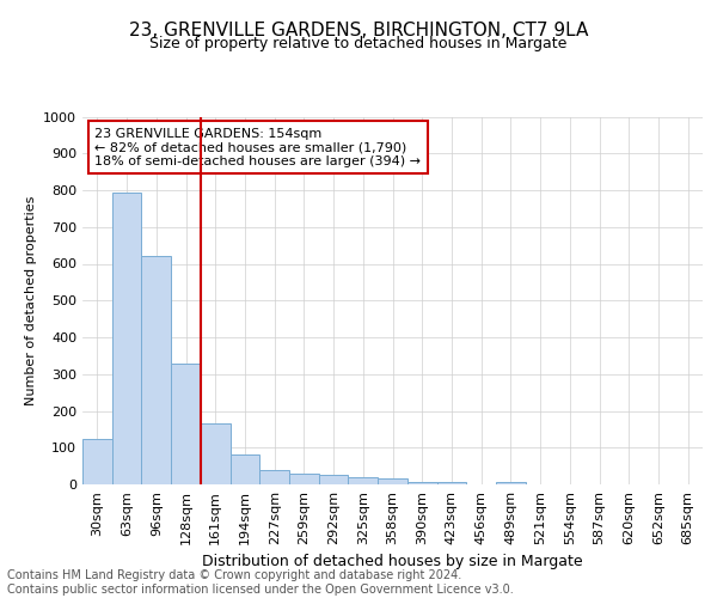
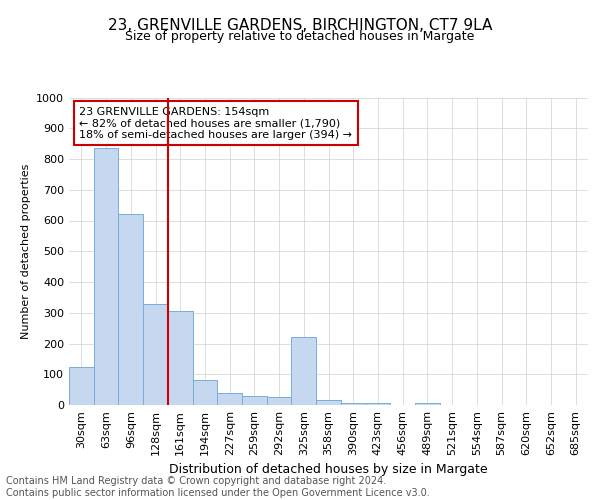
63sqm: 795 -> 835
161sqm: 165 -> 305
325sqm: 20 -> 220
